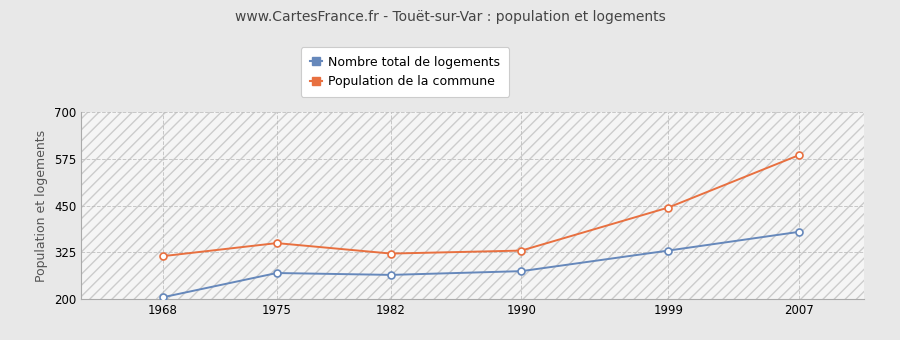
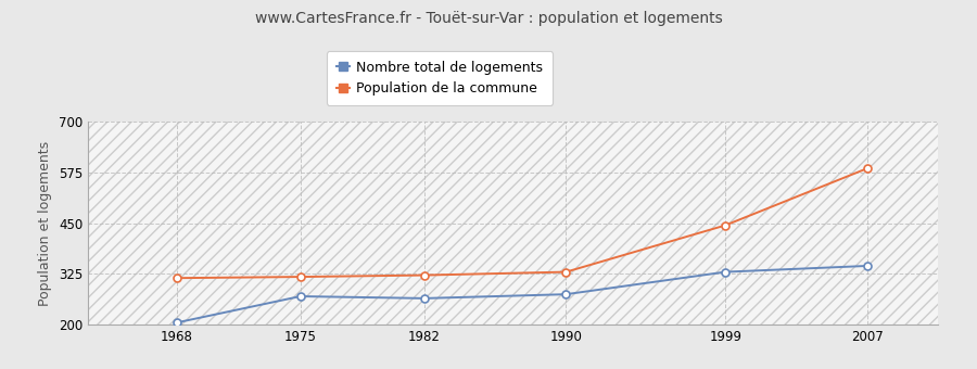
Population de la commune/1975: 350 -> 318
Nombre total de logements/2007: 380 -> 345
